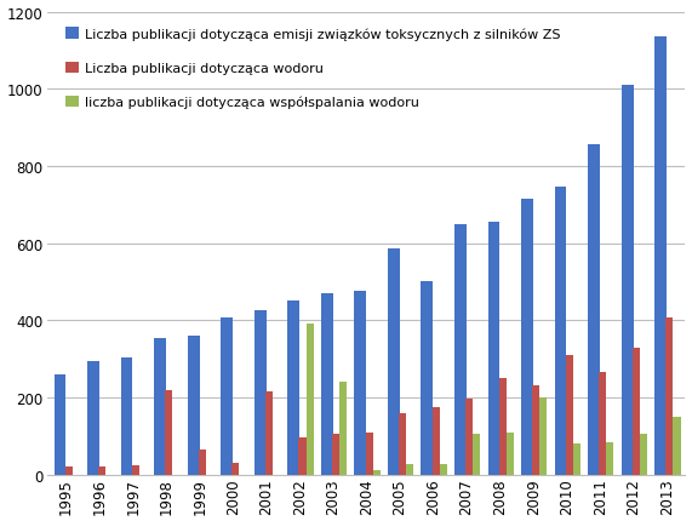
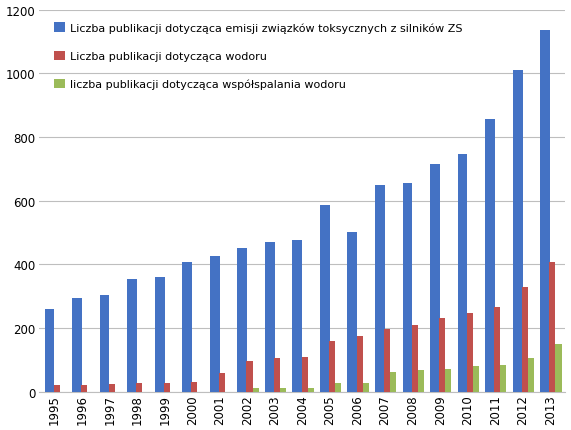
Liczba publikacji dotycząca wodoru/1998: 220 -> 28
Liczba publikacji dotycząca wodoru/1999: 65 -> 28
Liczba publikacji dotycząca wodoru/2001: 215 -> 60
liczba publikacji dotycząca współspalania wodoru/2002: 390 -> 10
liczba publikacji dotycząca współspalania wodoru/2003: 240 -> 12
liczba publikacji dotycząca współspalania wodoru/2007: 105 -> 63
Liczba publikacji dotycząca wodoru/2008: 250 -> 210
liczba publikacji dotycząca współspalania wodoru/2008: 110 -> 68
liczba publikacji dotycząca współspalania wodoru/2009: 200 -> 72
Liczba publikacji dotycząca wodoru/2010: 310 -> 248
